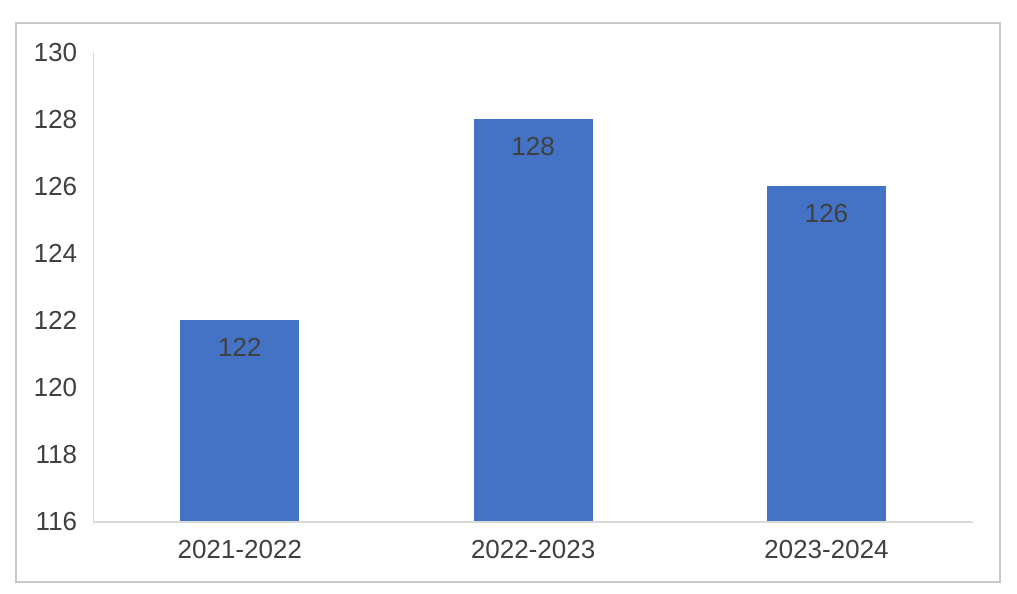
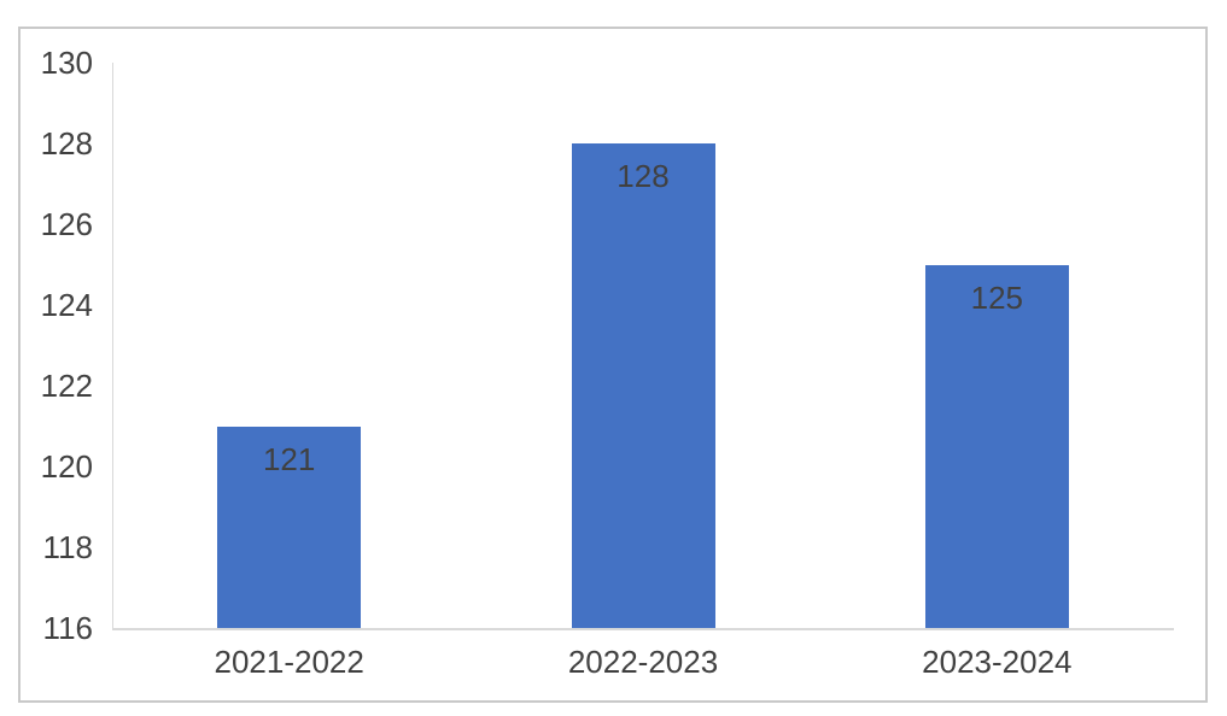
2021-2022: 122 -> 121
2023-2024: 126 -> 125
